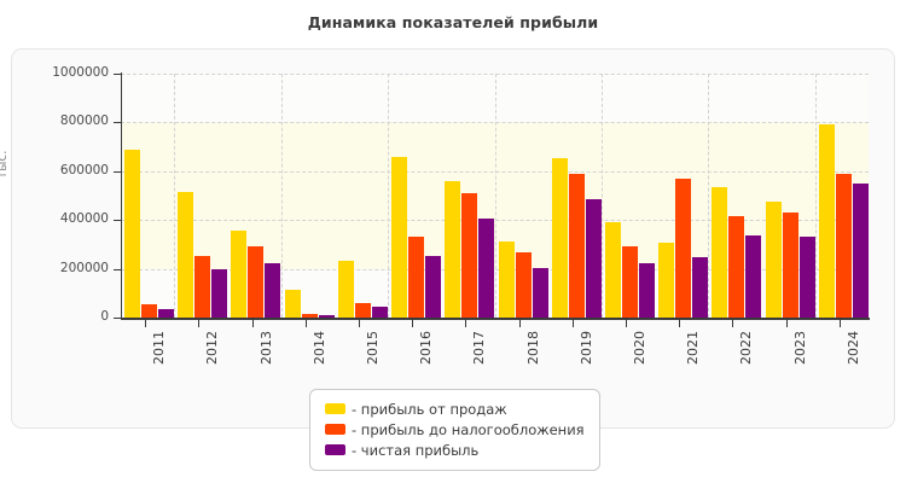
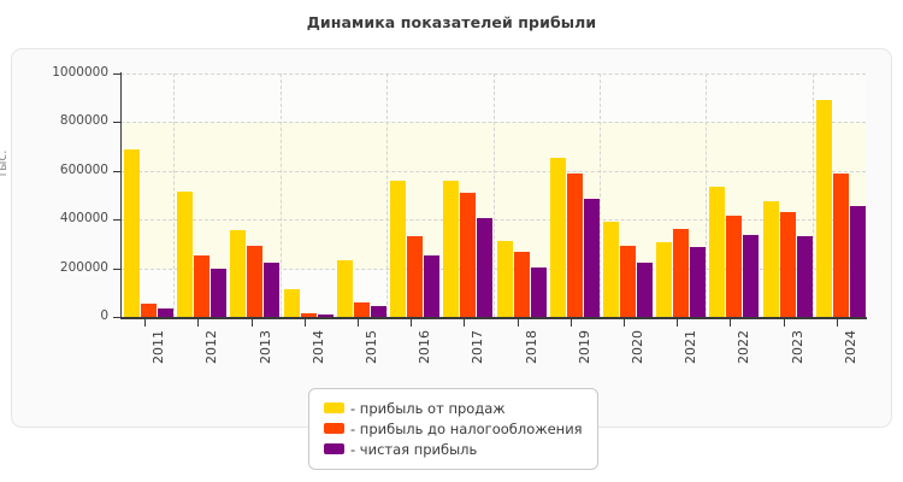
- прибыль от продаж/2016: 660000 -> 560000
- прибыль до налогообложения/2021: 570000 -> 360000
- чистая прибыль/2021: 250000 -> 280000
- прибыль от продаж/2024: 790000 -> 890000
- чистая прибыль/2024: 550000 -> 460000
